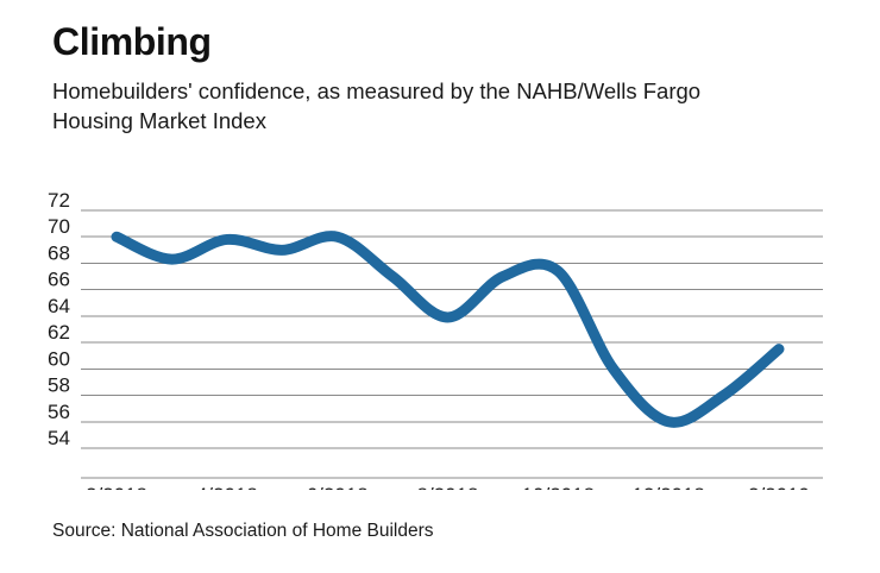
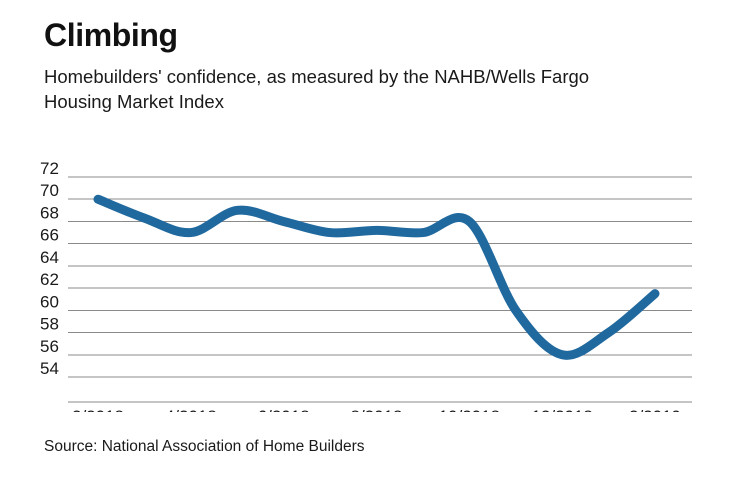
4/2018: 69.8 -> 67.0
6/2018: 70.0 -> 68.0
8/2018: 63.9 -> 67.2
10/2018: 67.4 -> 68.0
